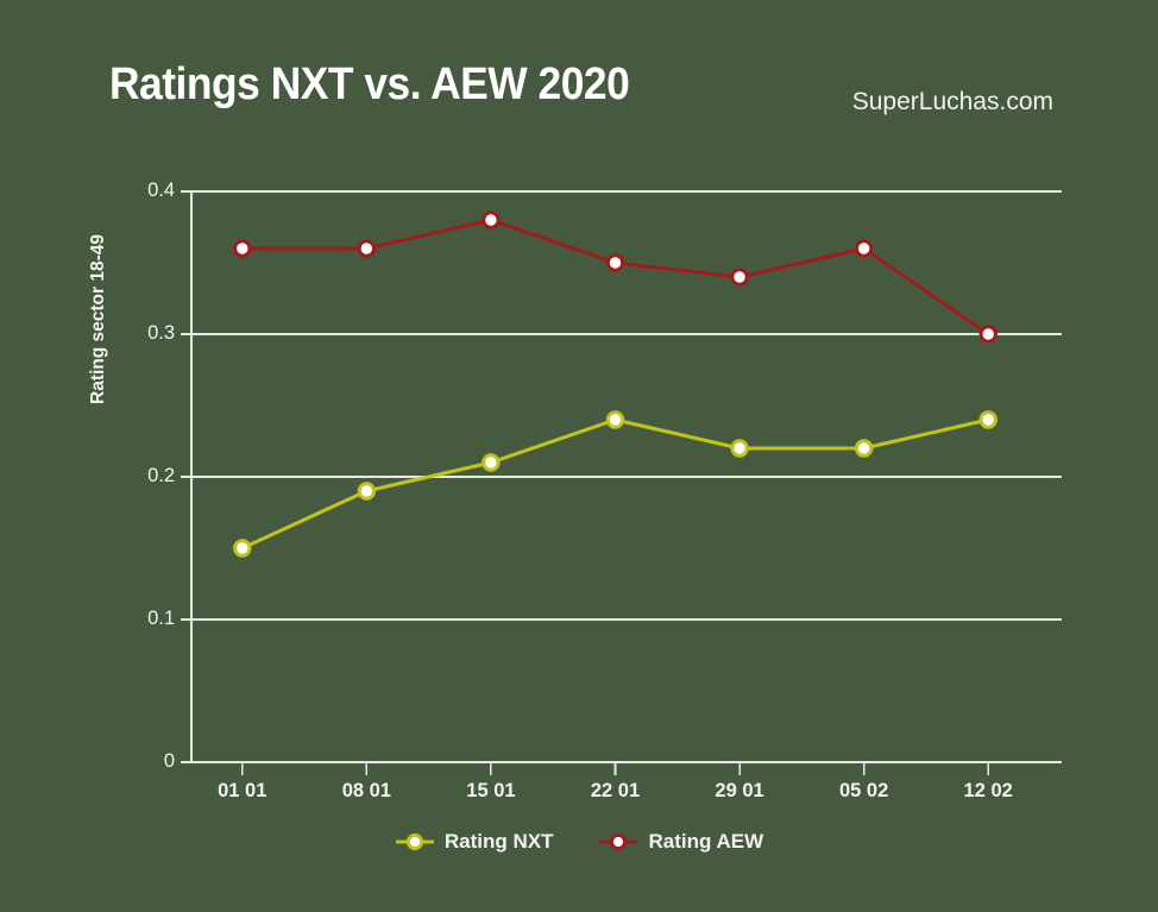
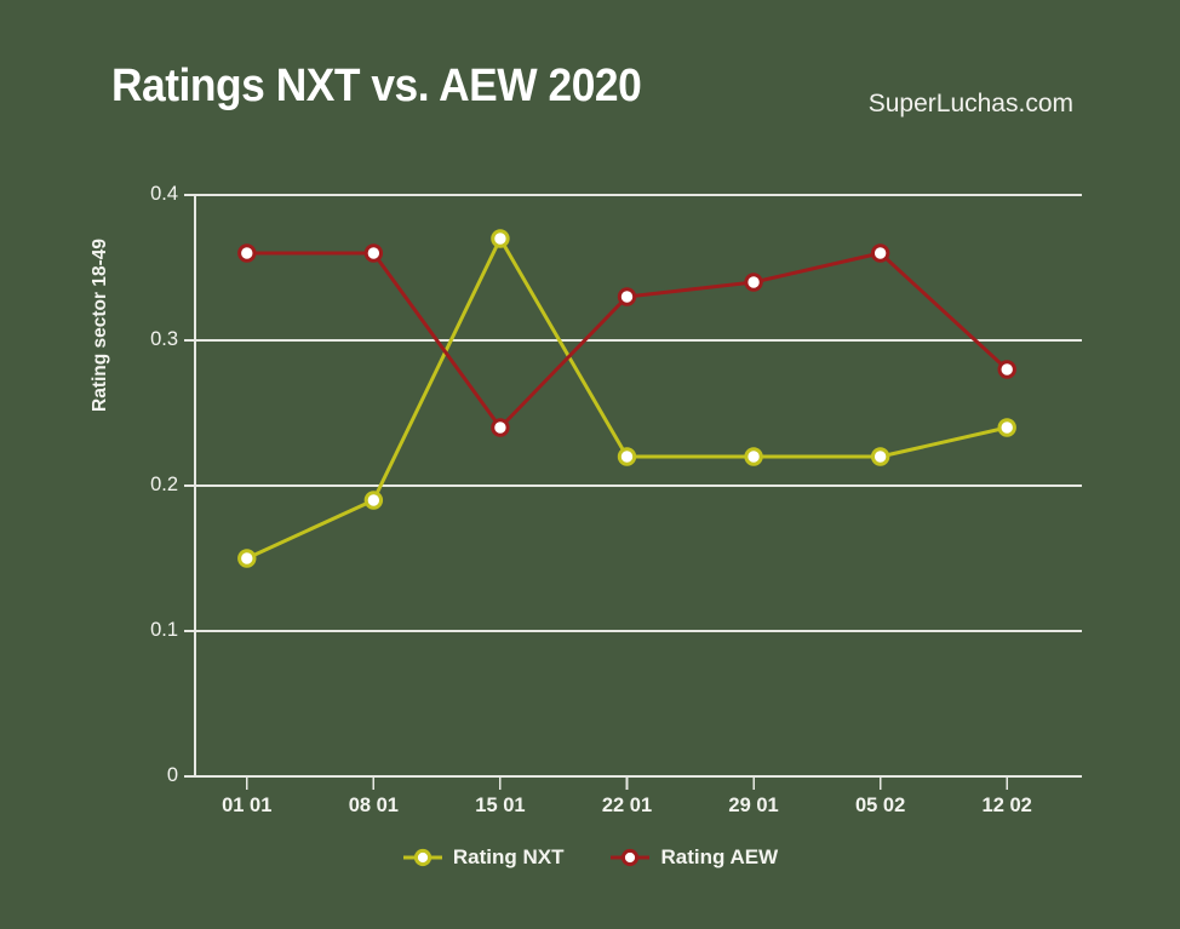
Rating NXT/15 01: 0.21 -> 0.37
Rating AEW/15 01: 0.38 -> 0.24
Rating NXT/22 01: 0.24 -> 0.22
Rating AEW/22 01: 0.35 -> 0.33
Rating AEW/12 02: 0.30 -> 0.28
